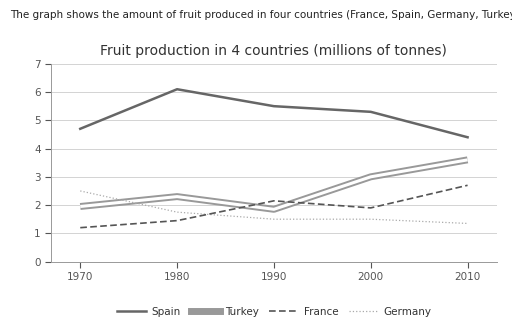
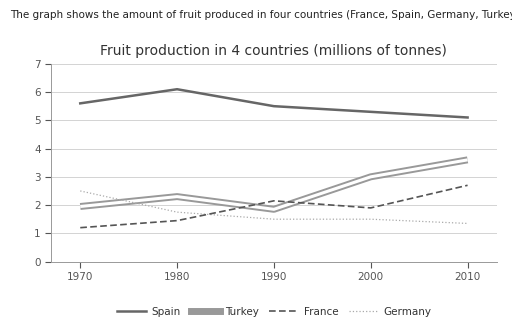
Spain/1970: 4.7 -> 5.6
Spain/2010: 4.4 -> 5.1
